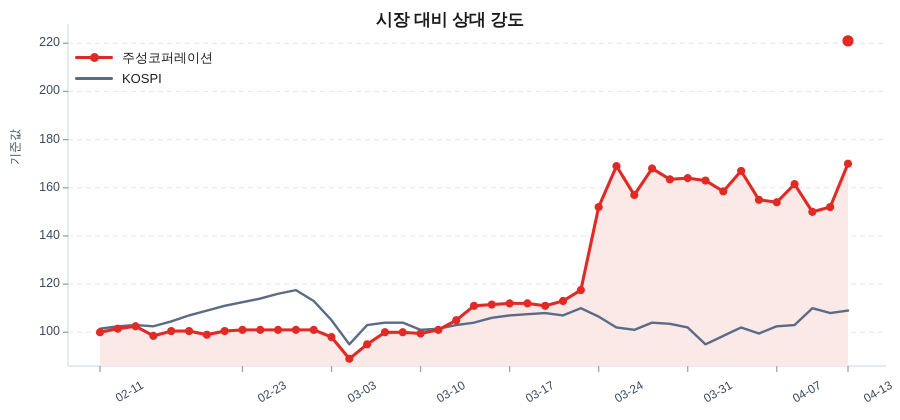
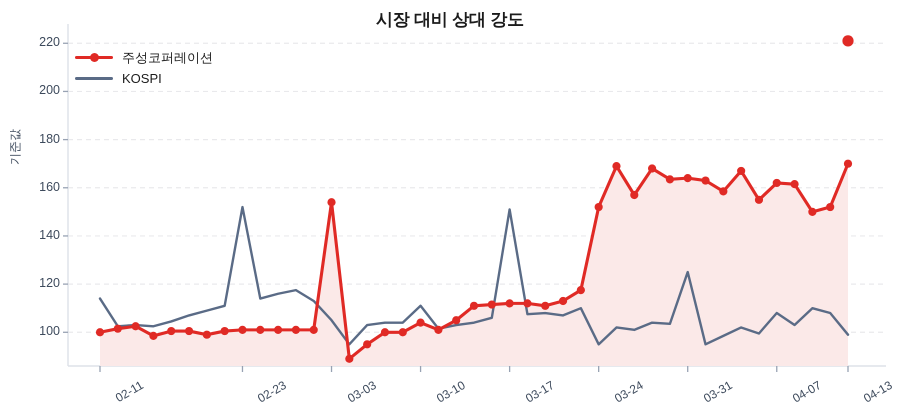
KOSPI/02-11: 102 -> 114
KOSPI/02-23: 112 -> 152
주성코퍼레이션/03-03: 98 -> 154
주성코퍼레이션/03-10: 100 -> 104
KOSPI/03-10: 101 -> 111
KOSPI/03-17: 107 -> 151
KOSPI/03-24: 106 -> 95
KOSPI/03-31: 102 -> 125
주성코퍼레이션/04-07: 154 -> 162
KOSPI/04-07: 102 -> 108
KOSPI/04-13: 109 -> 99
